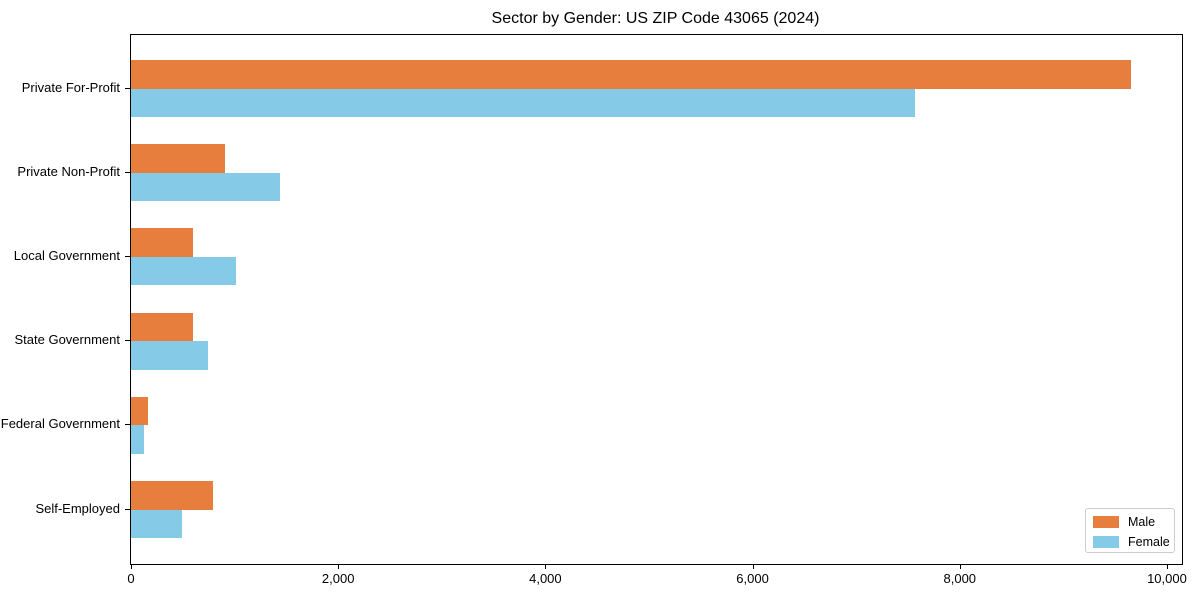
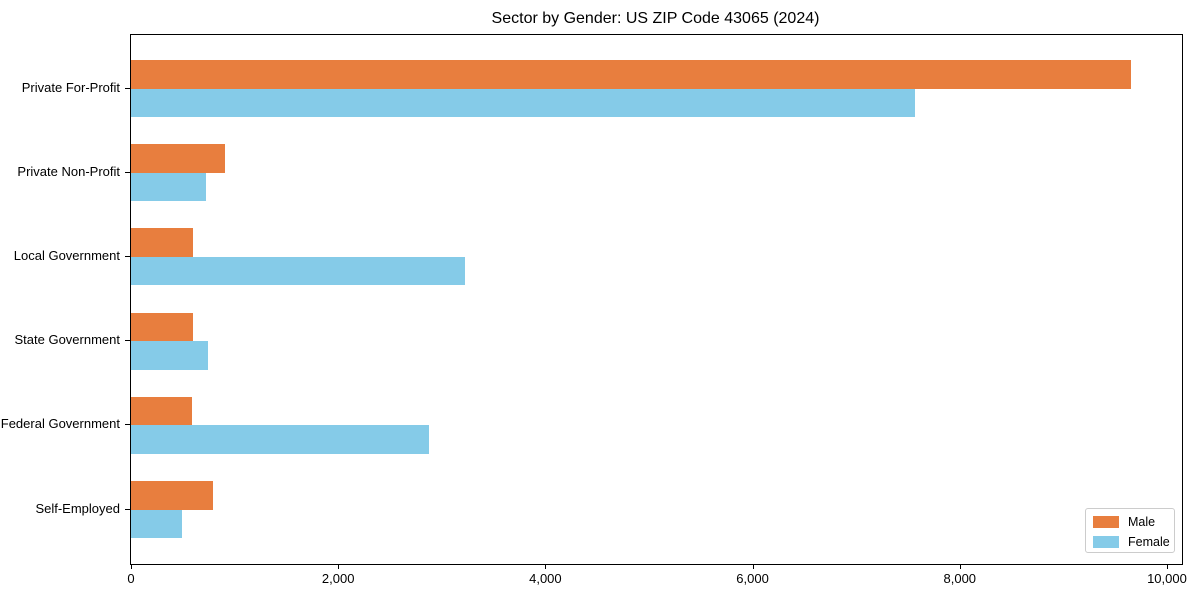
Female/Private Non-Profit: 1440 -> 720
Female/Local Government: 1010 -> 3220
Male/Federal Government: 160 -> 590
Female/Federal Government: 130 -> 2880
